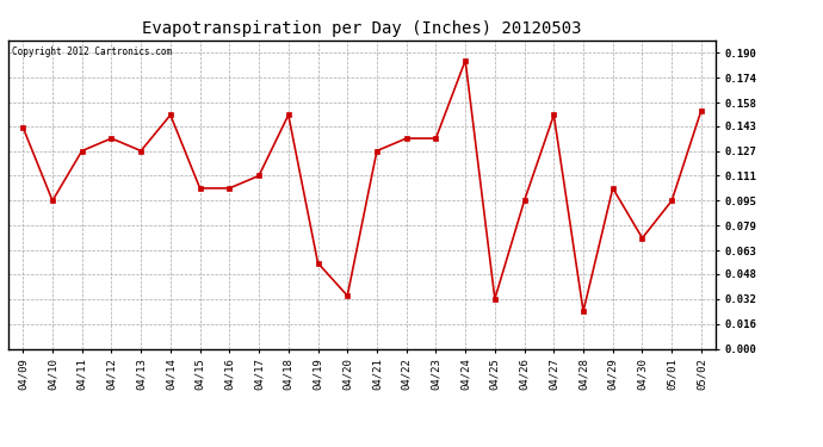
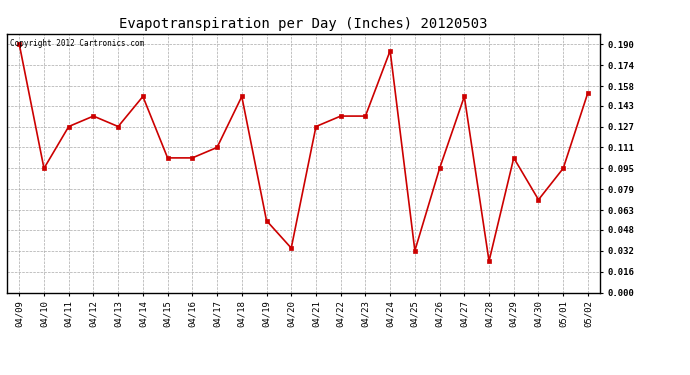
04/09: 0.142 -> 0.190
